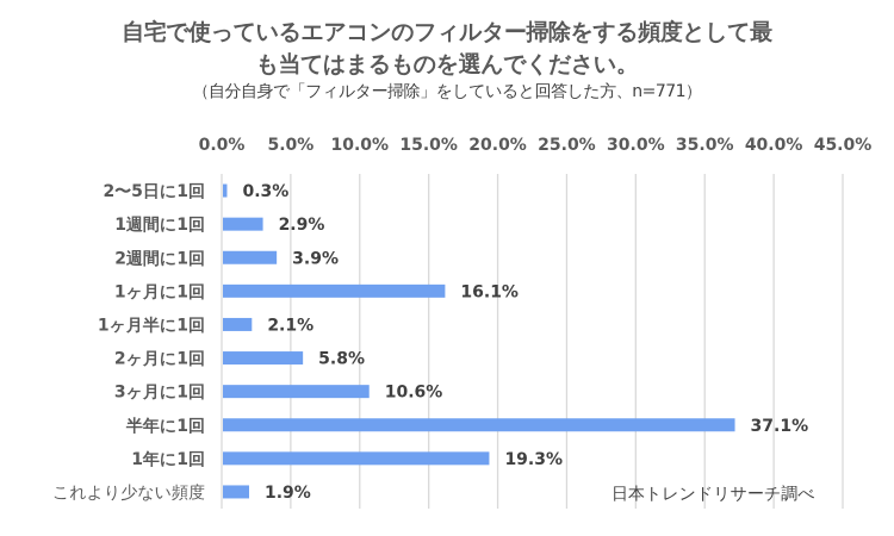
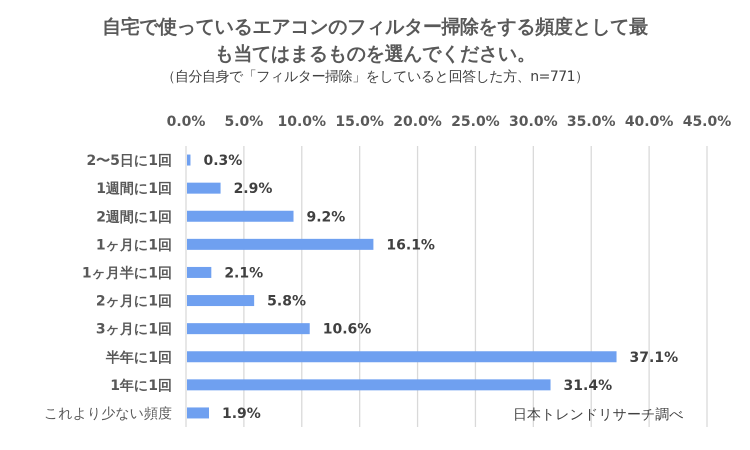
2週間に1回: 3.9% -> 9.2%
1年に1回: 19.3% -> 31.4%
